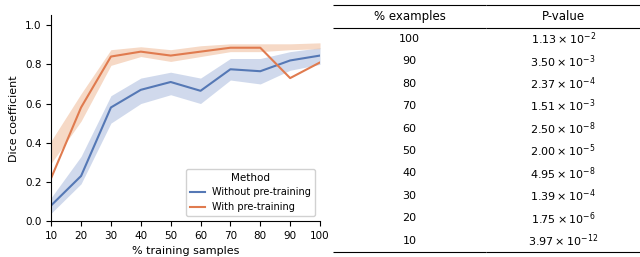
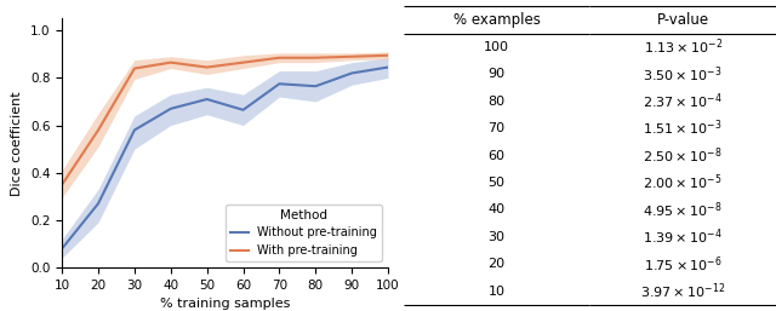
With pre-training/10: 0.22 -> 0.35
Without pre-training/20: 0.23 -> 0.27
With pre-training/90: 0.73 -> 0.89
With pre-training/100: 0.81 -> 0.90
